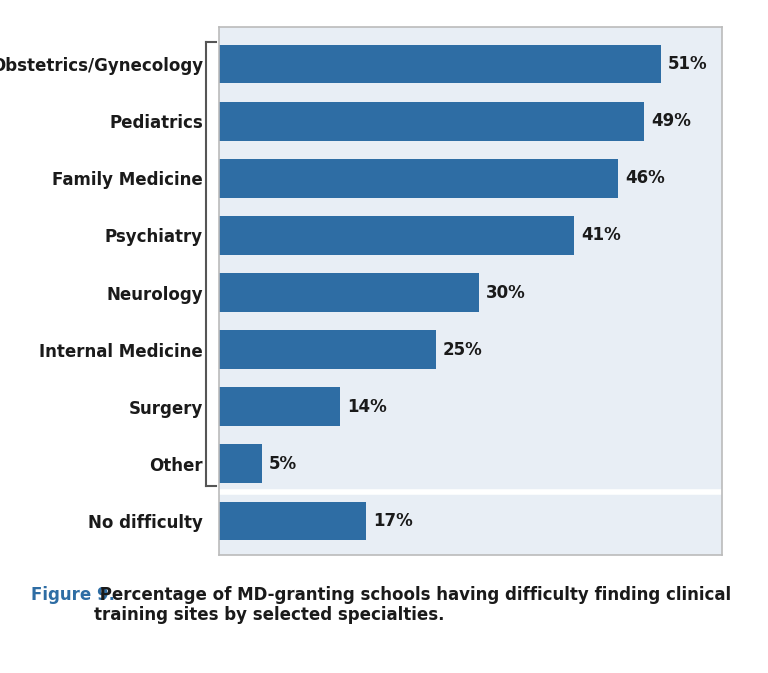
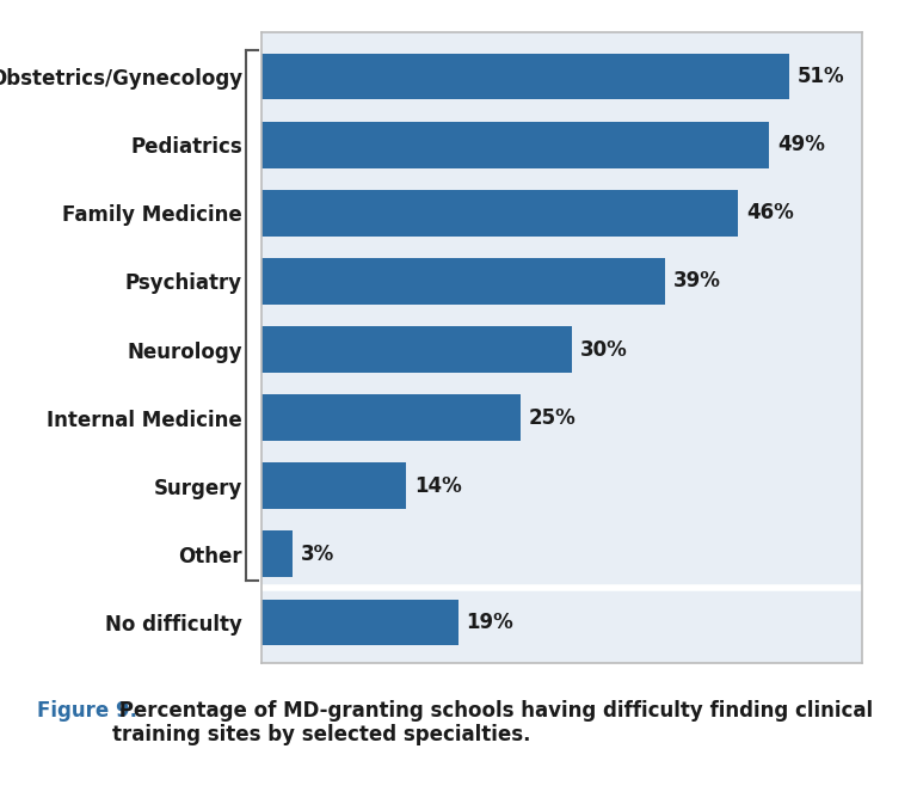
Psychiatry: 41% -> 39%
Other: 5% -> 3%
No difficulty: 17% -> 19%
